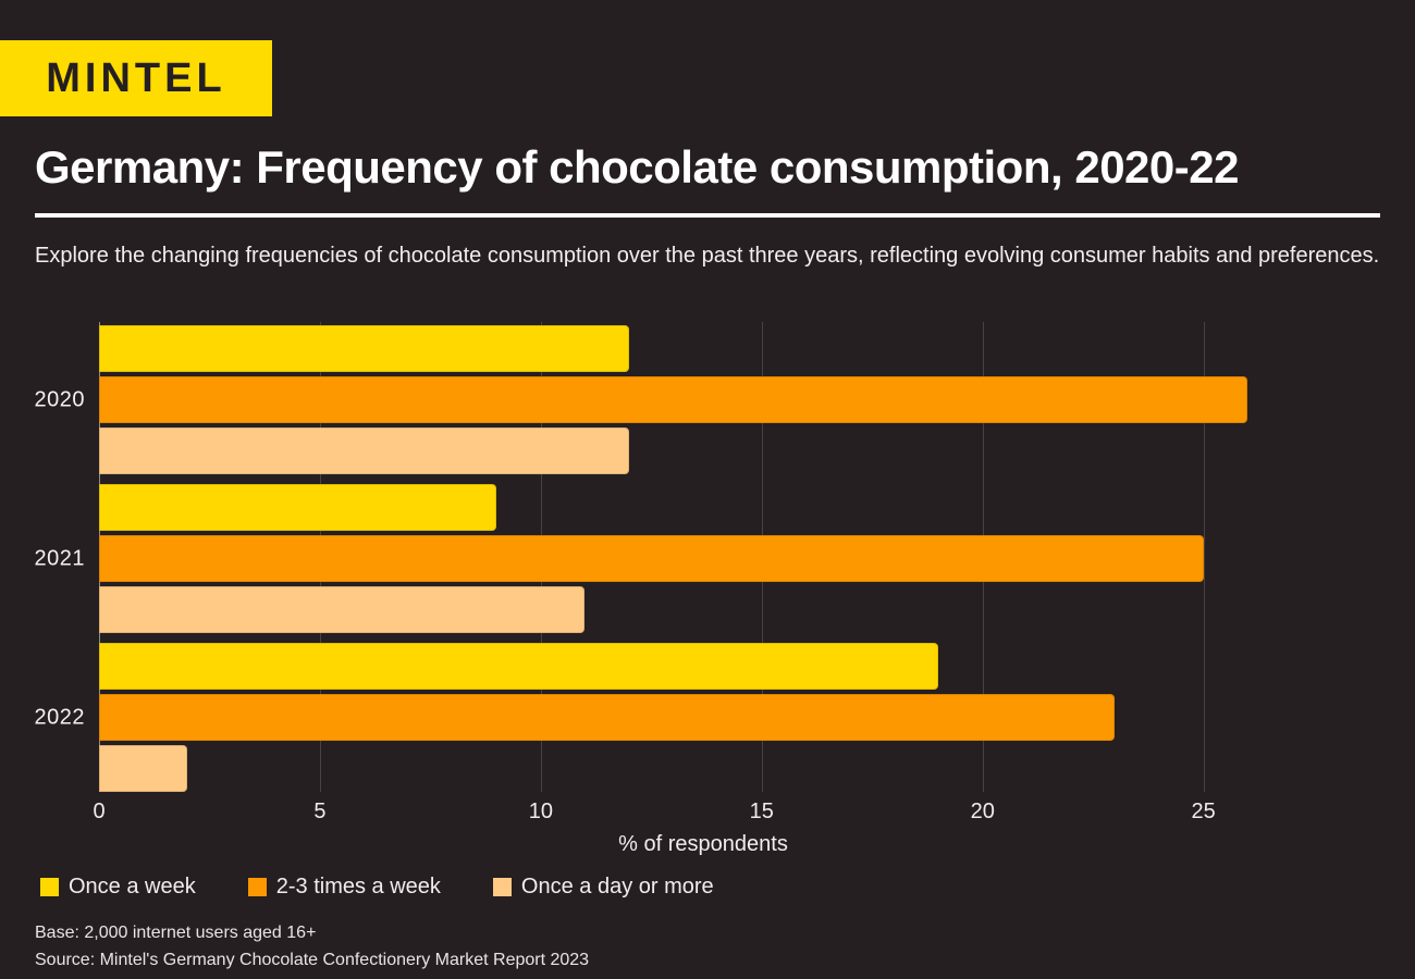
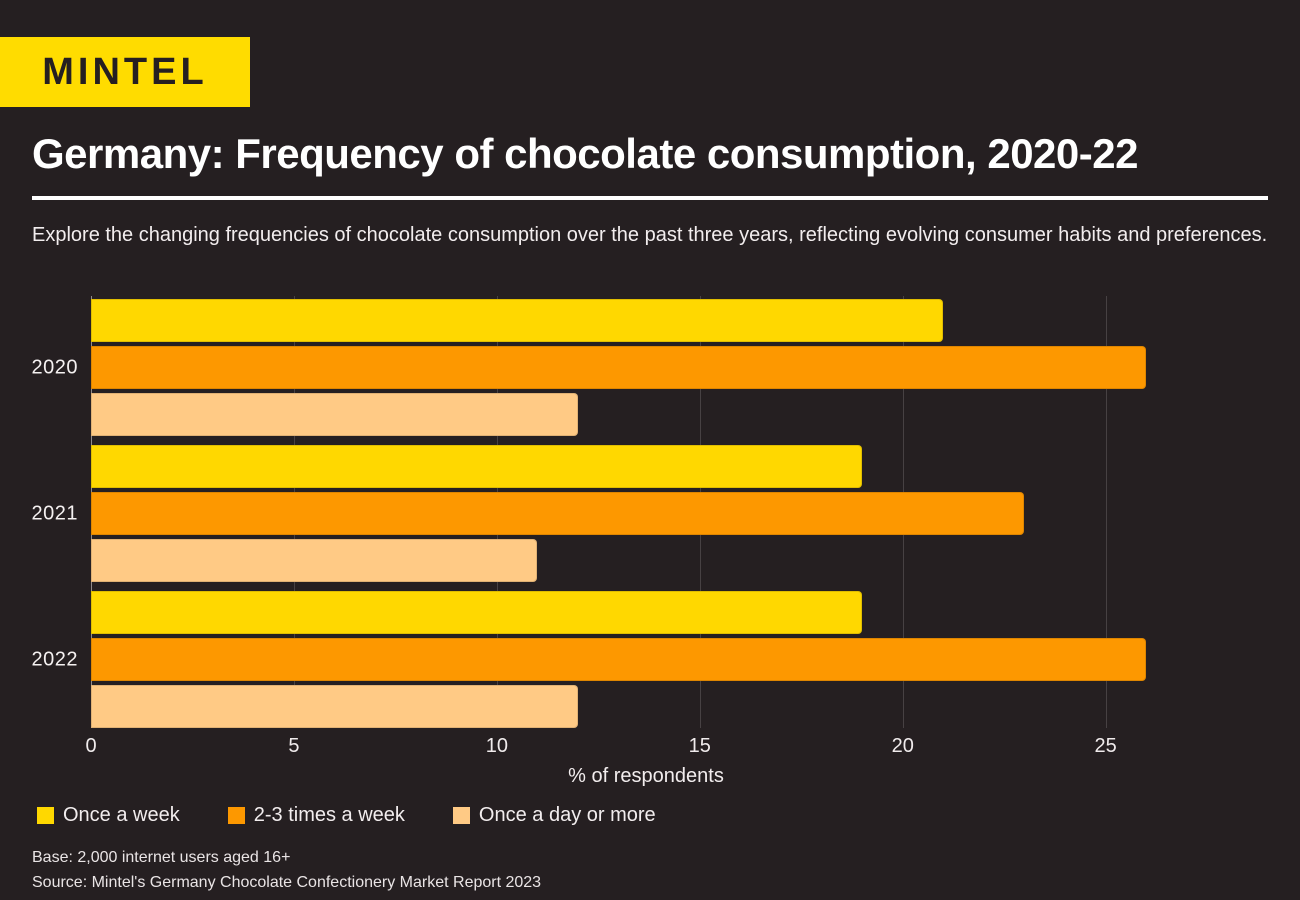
Once a week/2020: 12 -> 21
Once a week/2021: 9 -> 19
2-3 times a week/2021: 25 -> 23
2-3 times a week/2022: 23 -> 26
Once a day or more/2022: 2 -> 12
